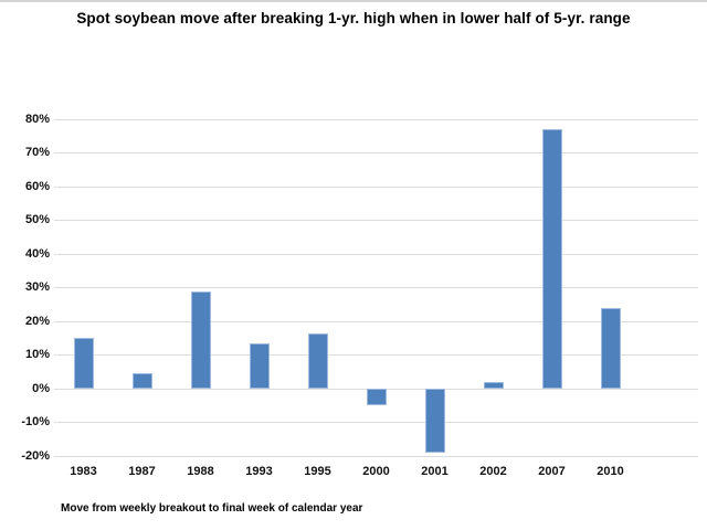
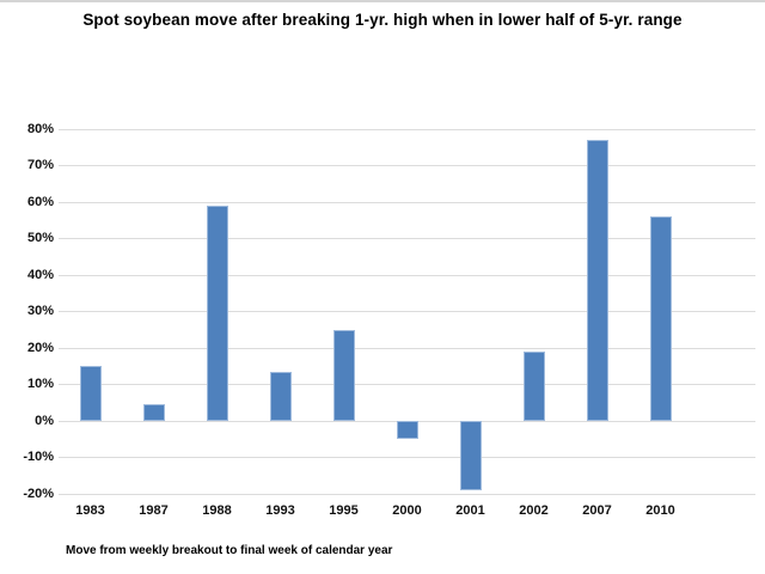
1988: 29% -> 59%
1995: 16% -> 25%
2002: 2% -> 19%
2010: 24% -> 56%
